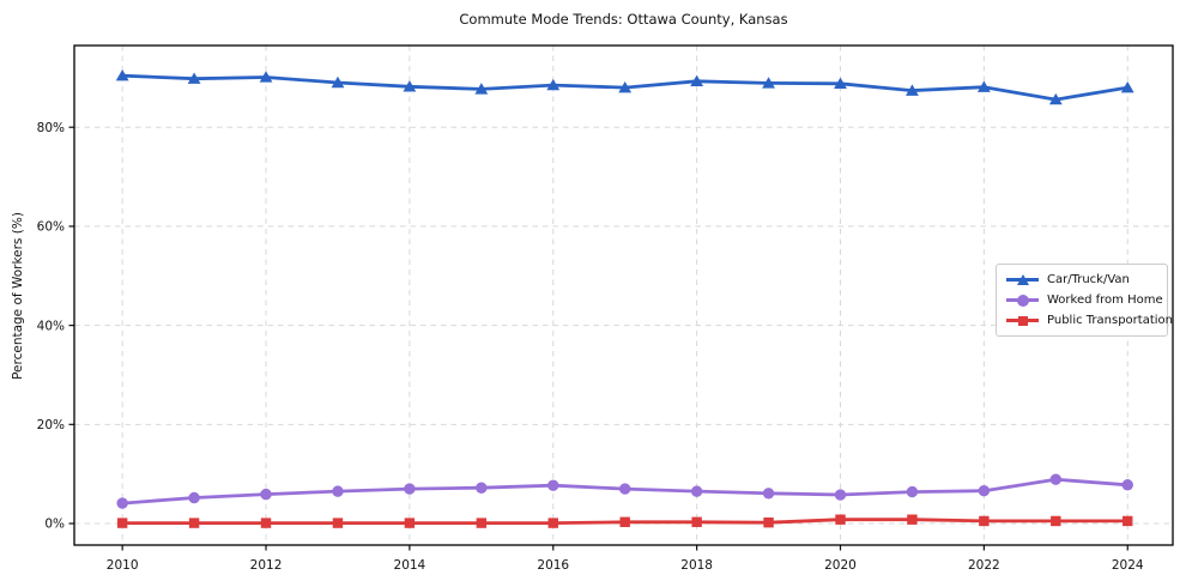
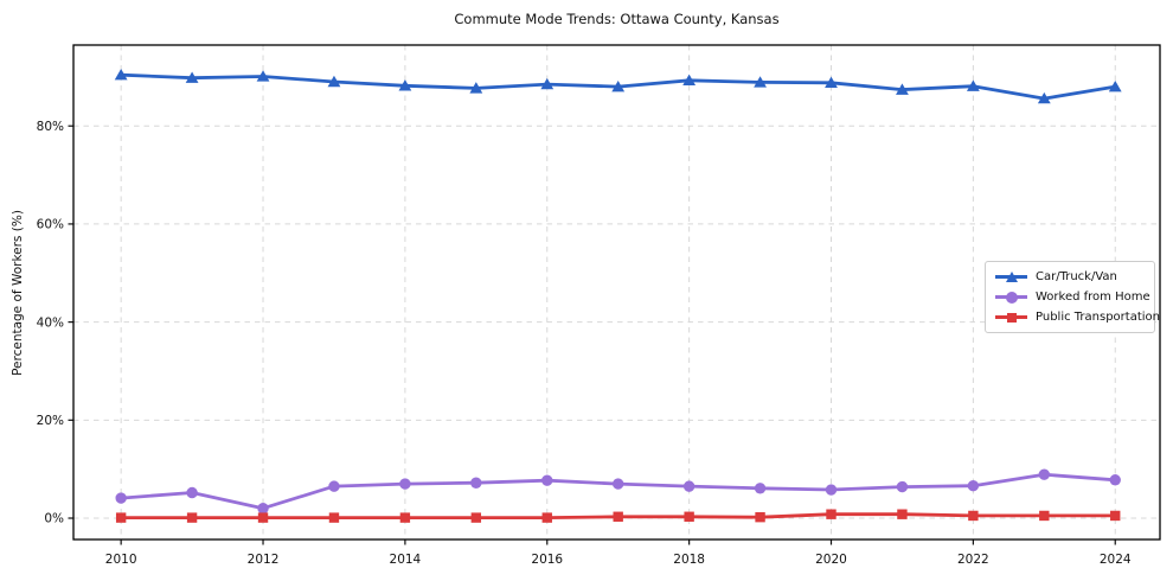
Worked from Home/2012: 6% -> 2%
